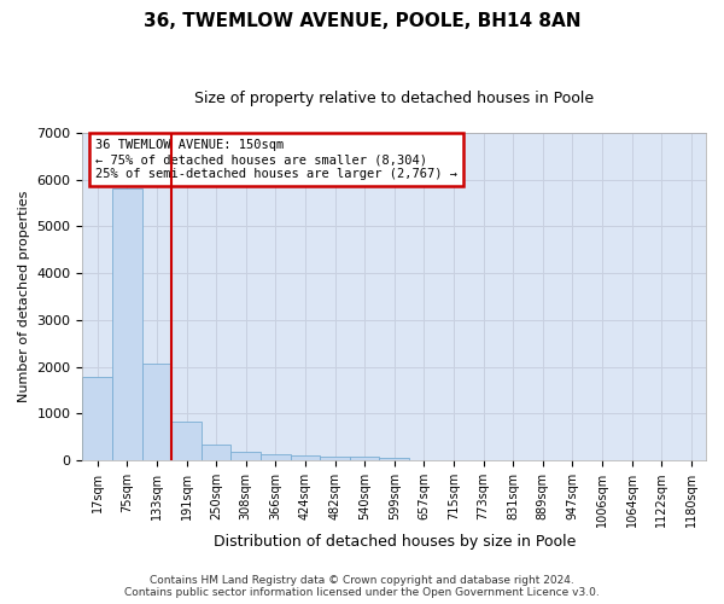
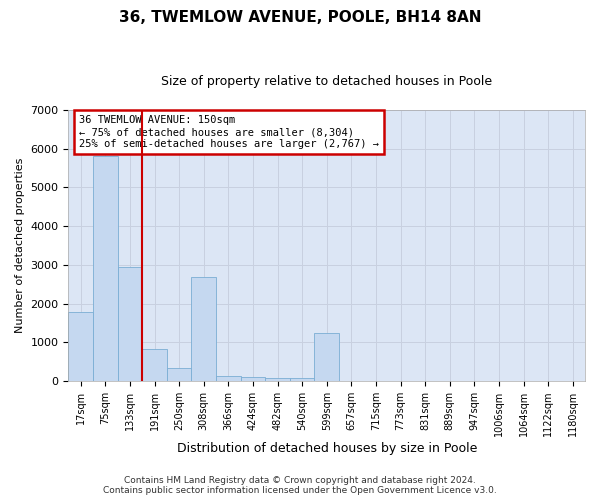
133sqm: 2060 -> 2950
308sqm: 200 -> 2700
599sqm: 60 -> 1250
